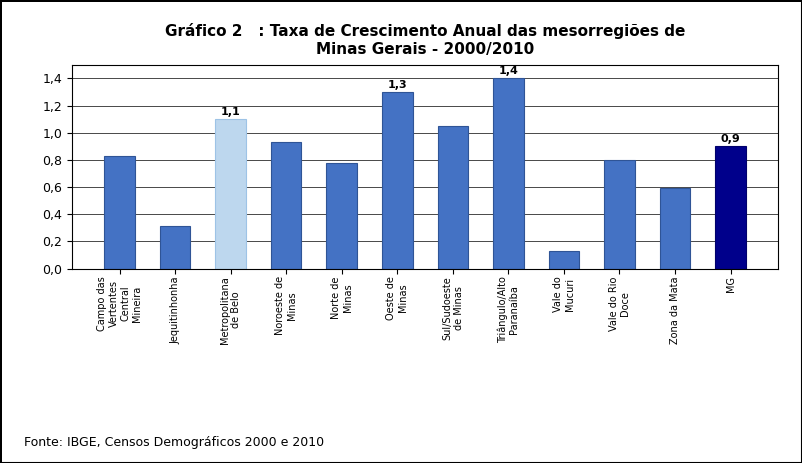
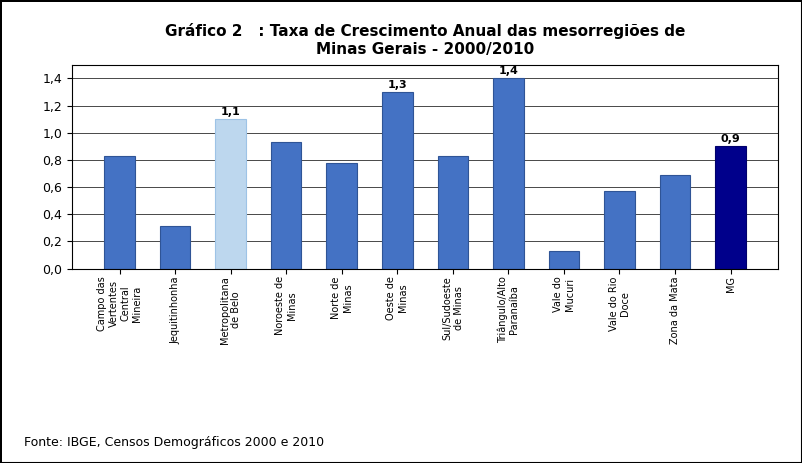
Sul/Sudoeste de Minas: 1,05 -> 0,83
Vale do Rio Doce: 0,80 -> 0,57
Zona da Mata: 0,59 -> 0,69
